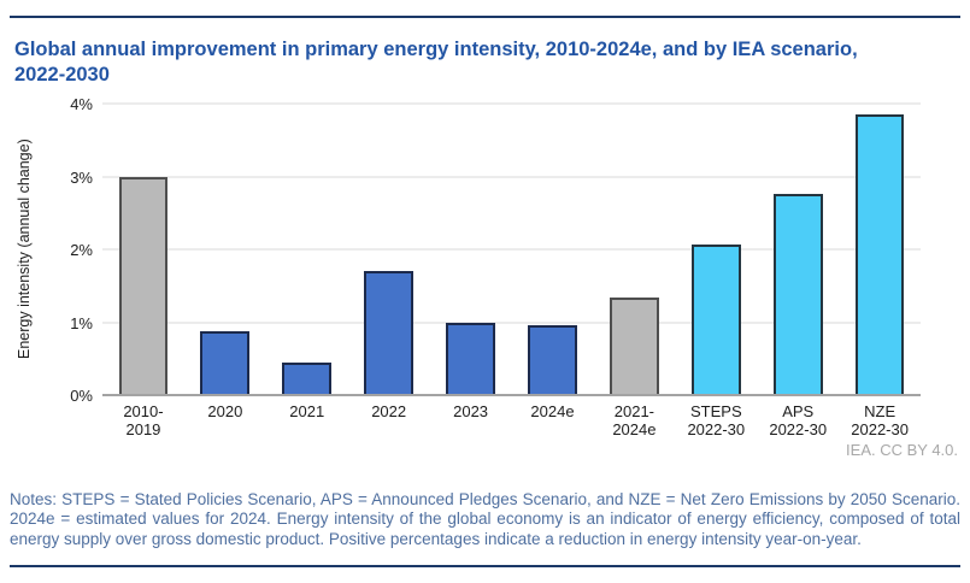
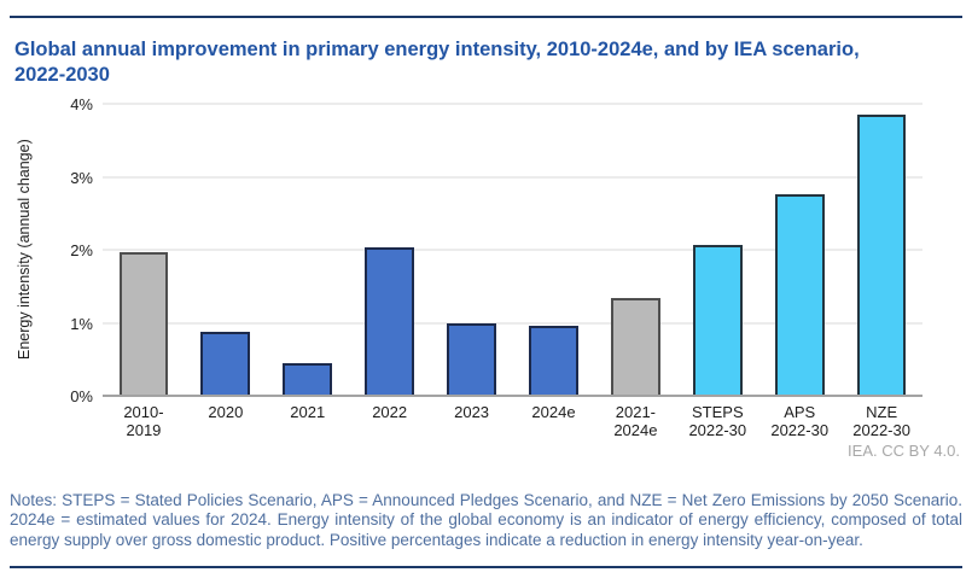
2010- 2019: 3.0% -> 2.0%
2022: 1.7% -> 2.0%
